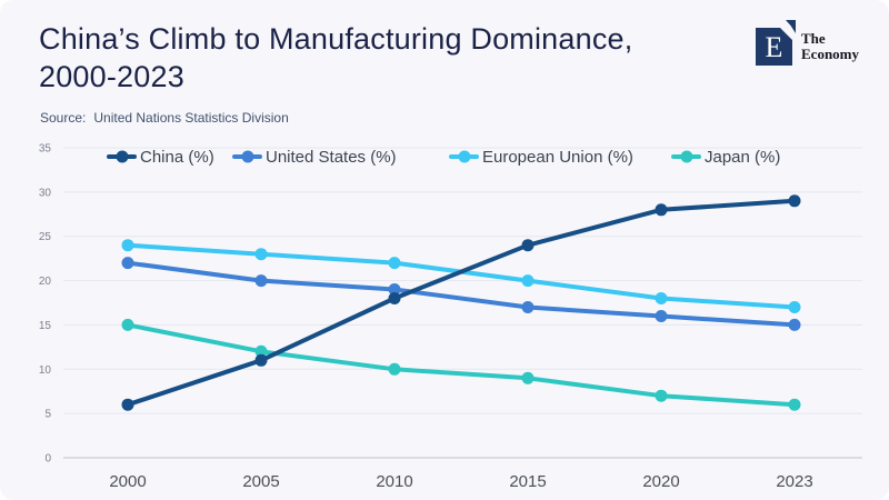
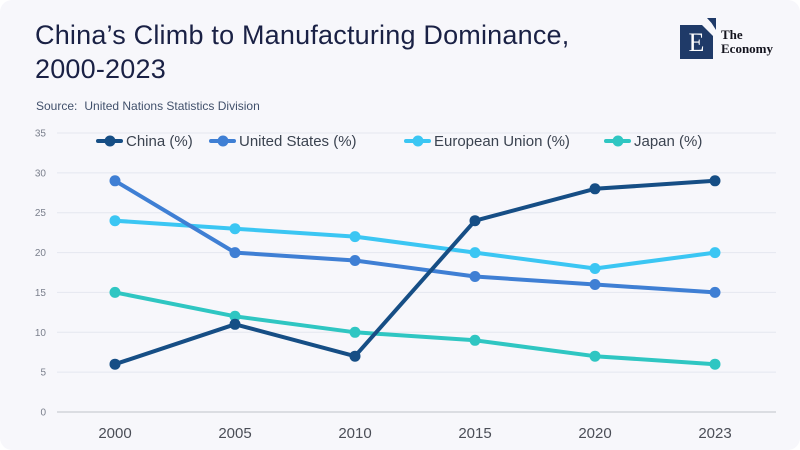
United States (%)/2000: 22 -> 29
China (%)/2010: 18 -> 7
European Union (%)/2023: 17 -> 20
